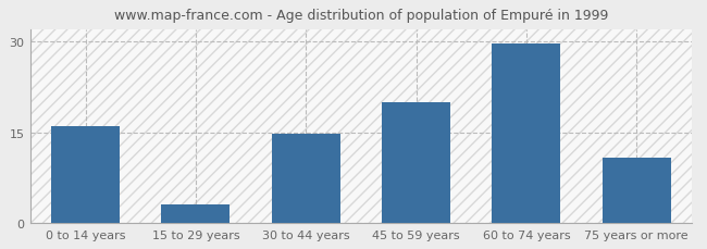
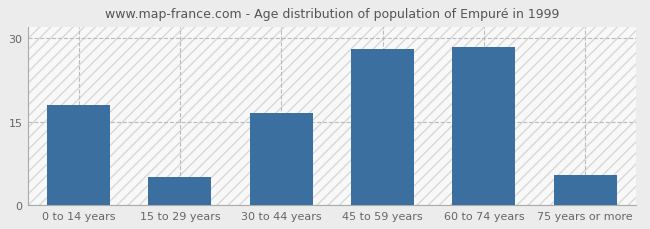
0 to 14 years: 16.0 -> 18.0
15 to 29 years: 3.0 -> 5.0
30 to 44 years: 14.8 -> 16.5
45 to 59 years: 20.0 -> 28.0
60 to 74 years: 29.6 -> 28.5
75 years or more: 10.8 -> 5.5
